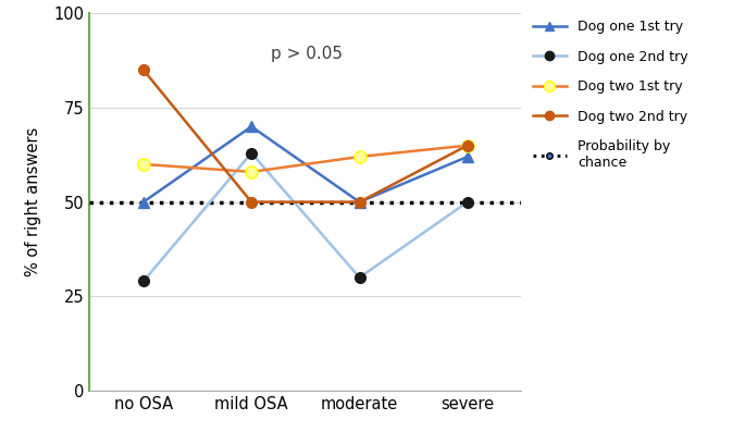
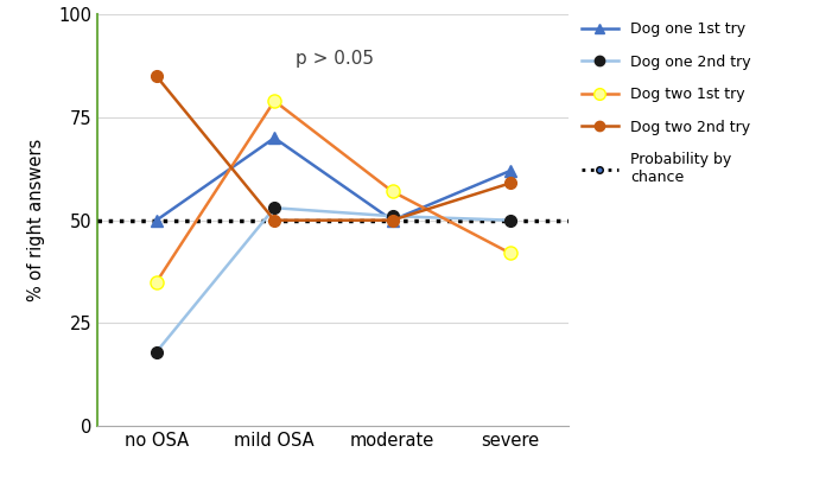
Dog one 2nd try/no OSA: 29 -> 18
Dog two 1st try/no OSA: 60 -> 35
Dog one 2nd try/mild OSA: 63 -> 53
Dog two 1st try/mild OSA: 58 -> 79
Dog one 2nd try/moderate: 30 -> 51
Dog two 1st try/moderate: 62 -> 57
Dog two 1st try/severe: 65 -> 42
Dog two 2nd try/severe: 65 -> 59
